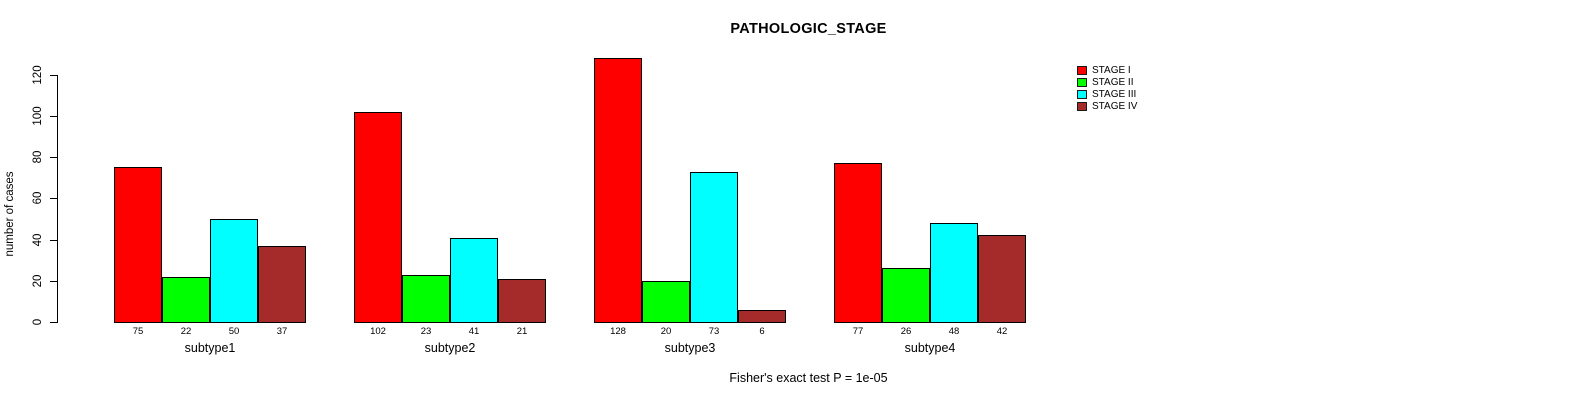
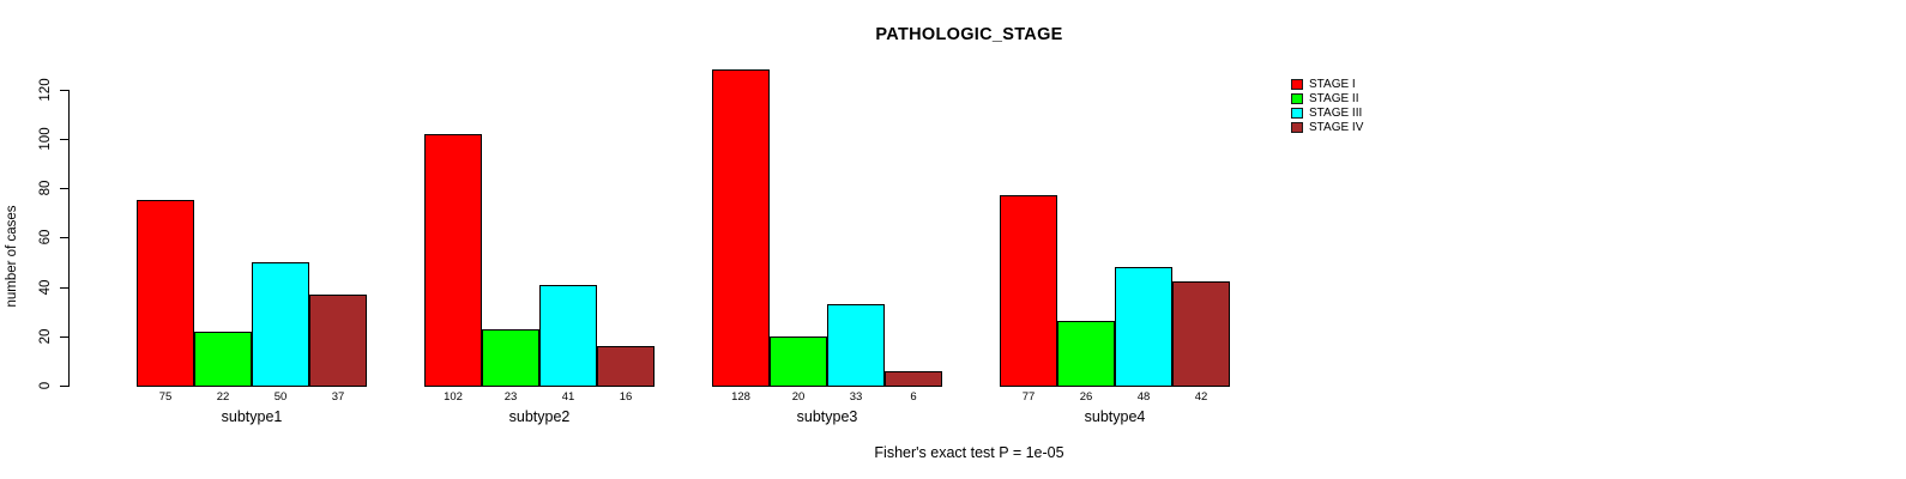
STAGE IV/subtype2: 21 -> 16
STAGE III/subtype3: 73 -> 33
